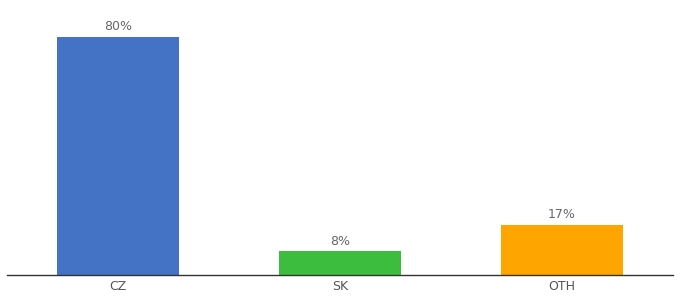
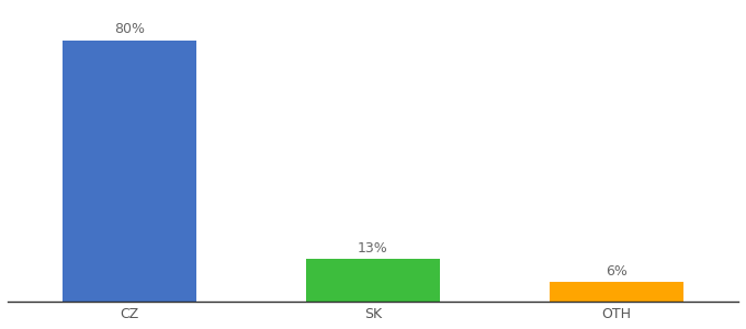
SK: 8% -> 13%
OTH: 17% -> 6%
